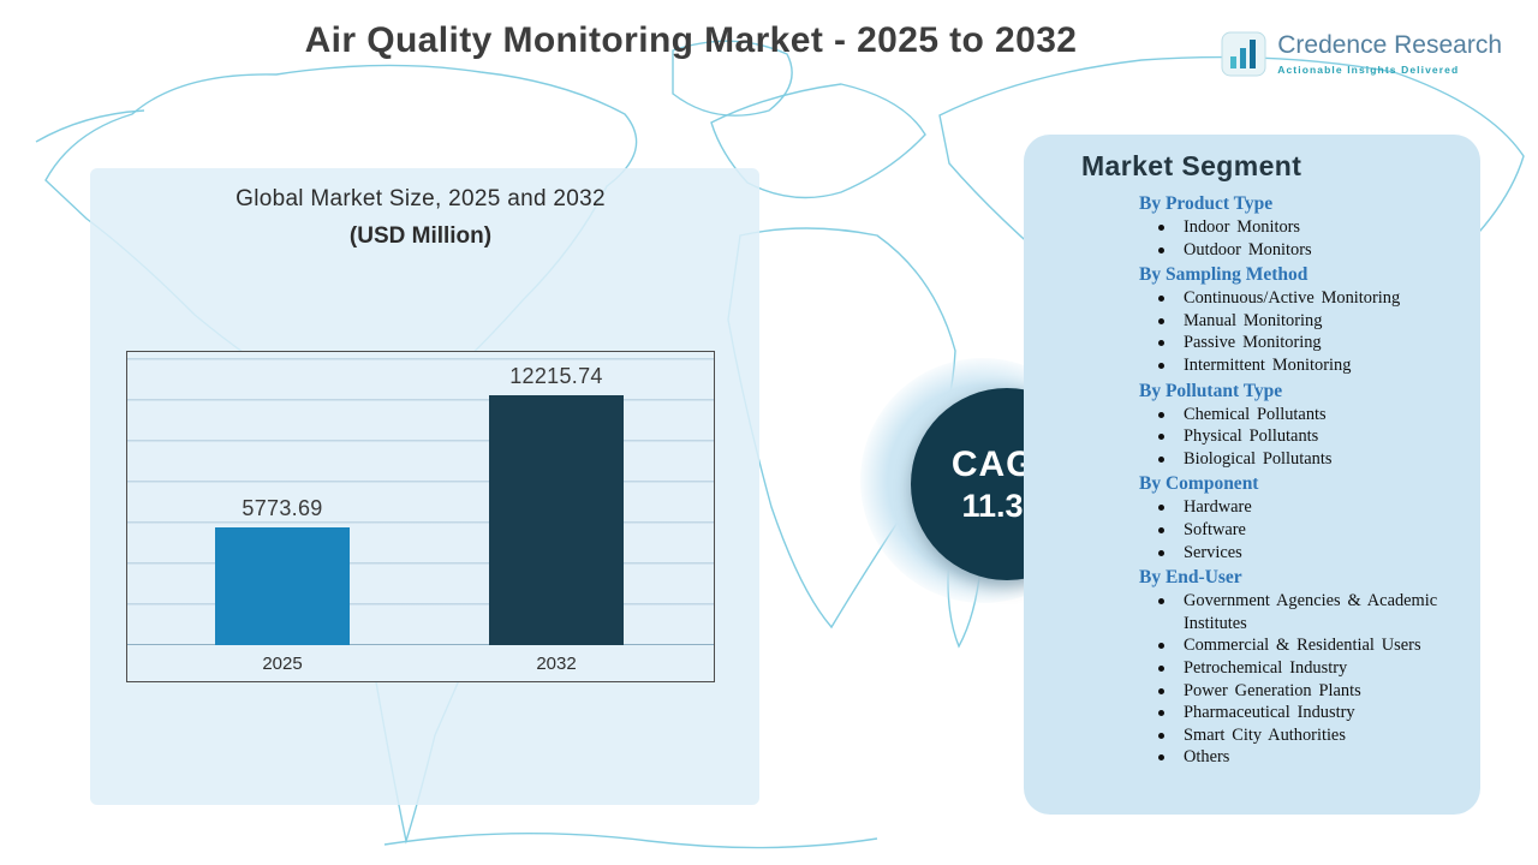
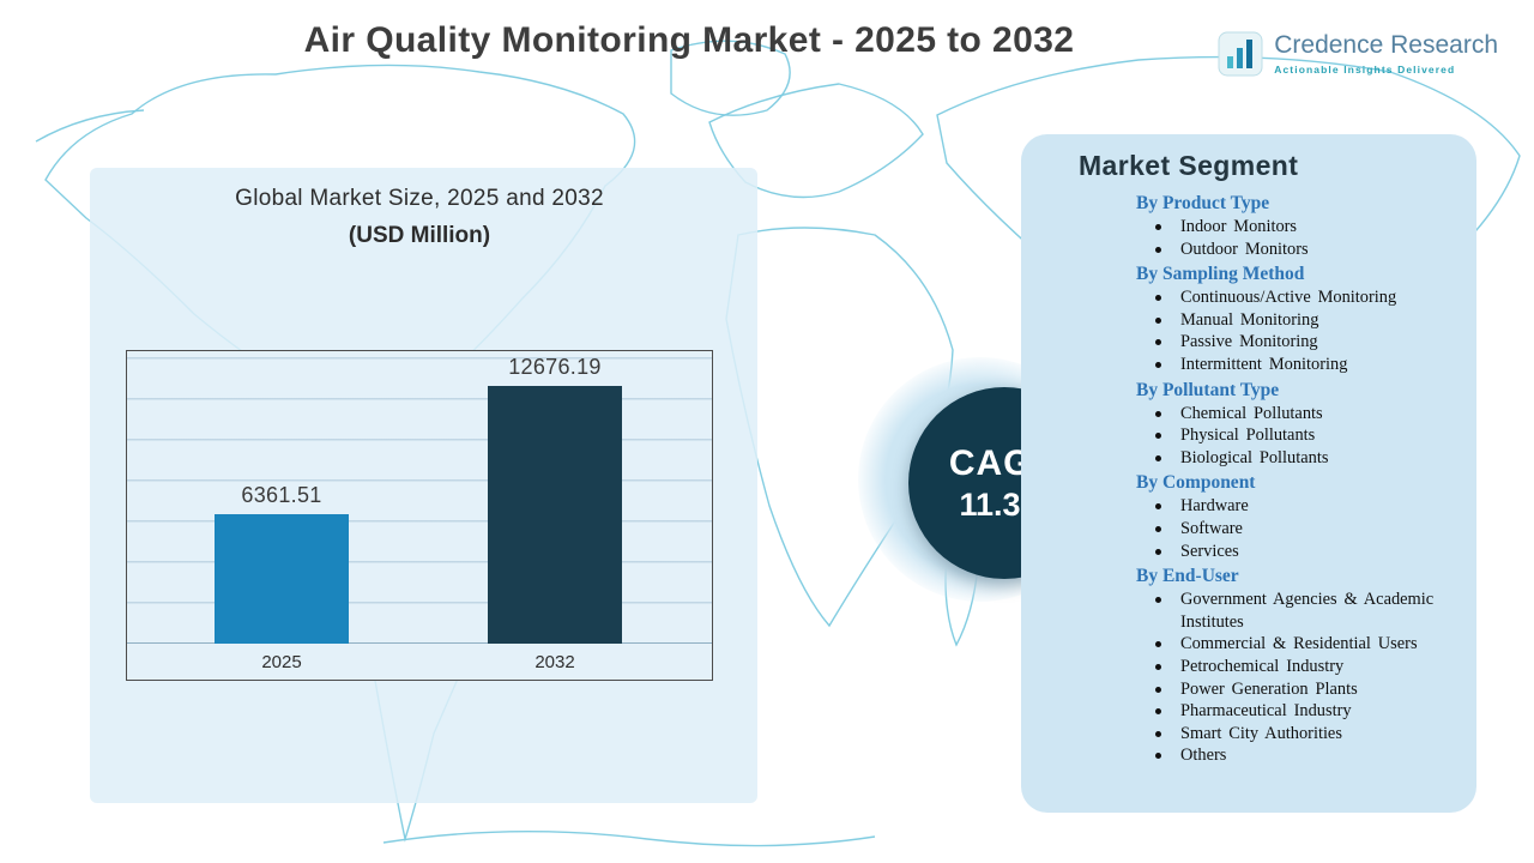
2025: 5773.69 -> 6361.51
2032: 12215.74 -> 12676.19
